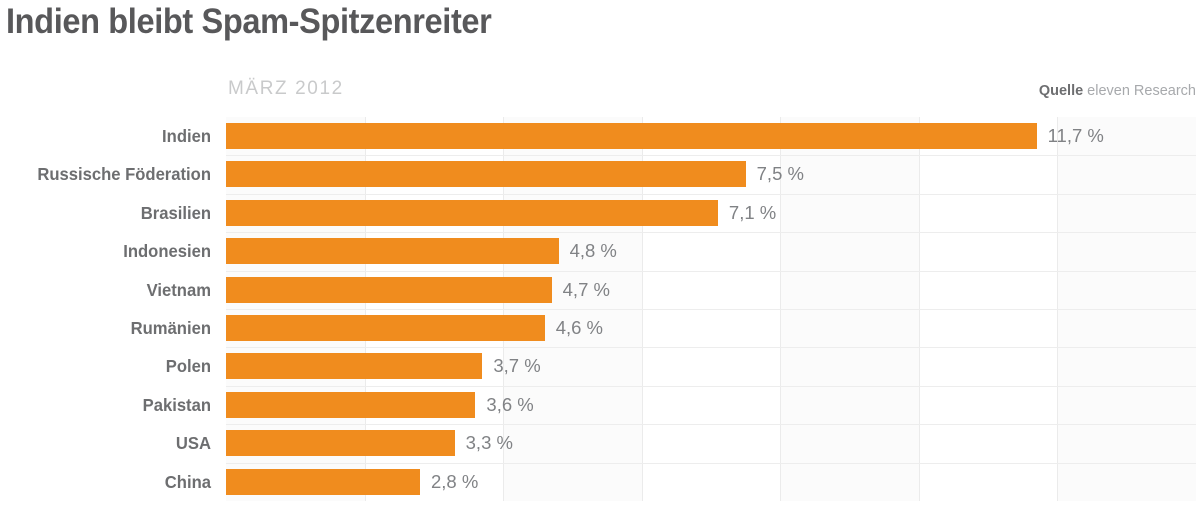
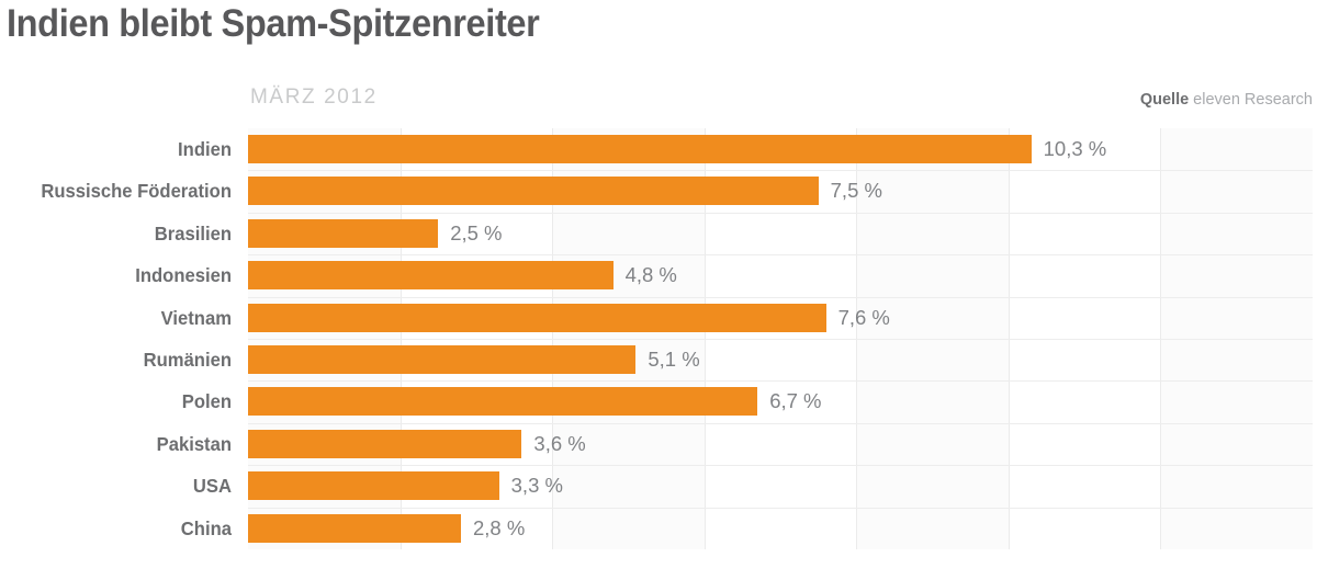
Indien: 11,7 -> 10,3
Brasilien: 7,1 -> 2,5
Vietnam: 4,7 -> 7,6
Rumänien: 4,6 -> 5,1
Polen: 3,7 -> 6,7
